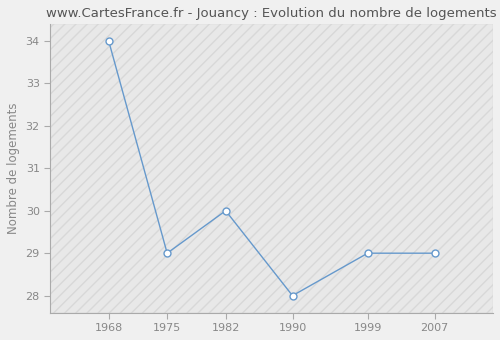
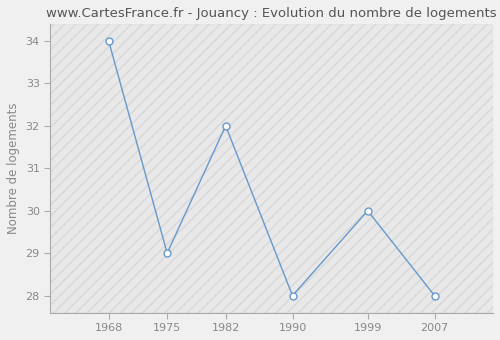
1982: 30 -> 32
1999: 29 -> 30
2007: 29 -> 28
